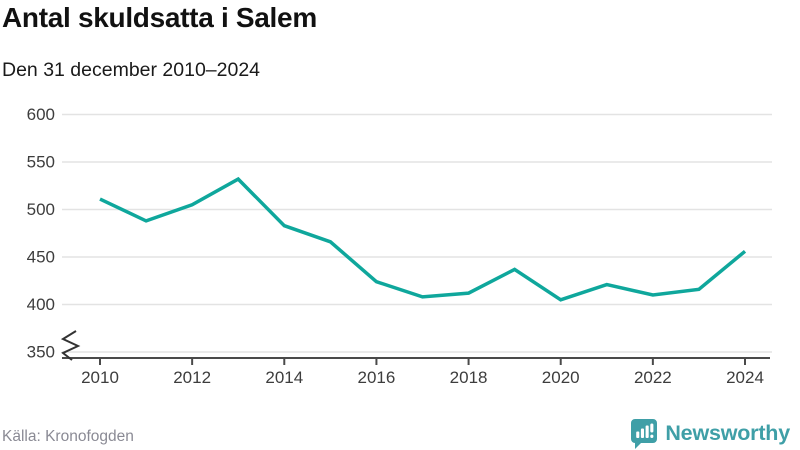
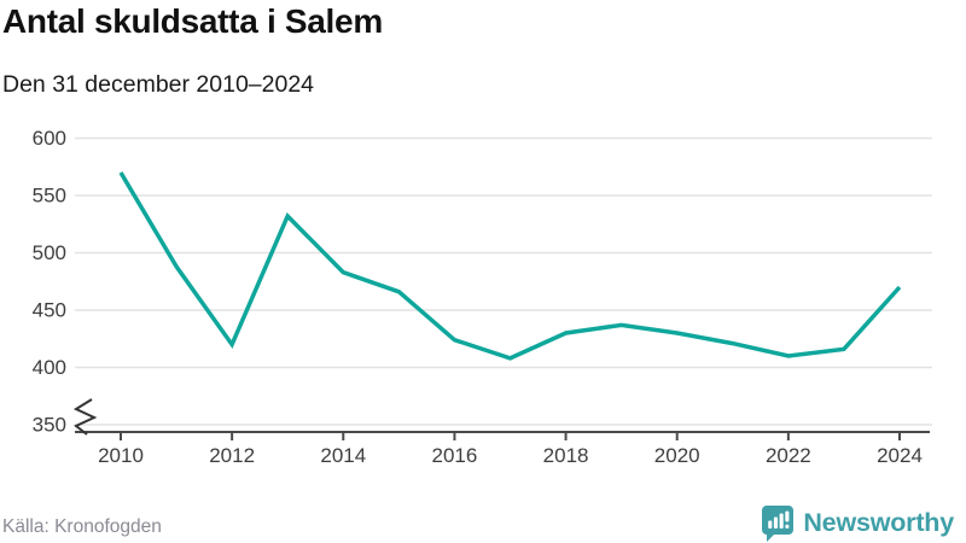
2010: 510 -> 570
2012: 500 -> 420
2018: 410 -> 430
2020: 400 -> 430
2024: 460 -> 470
